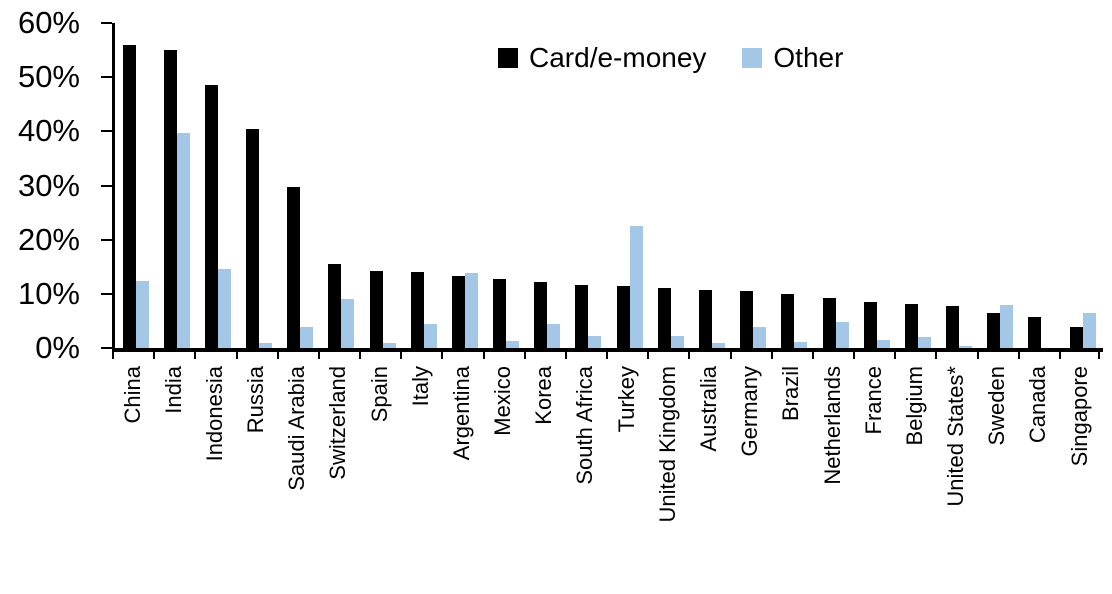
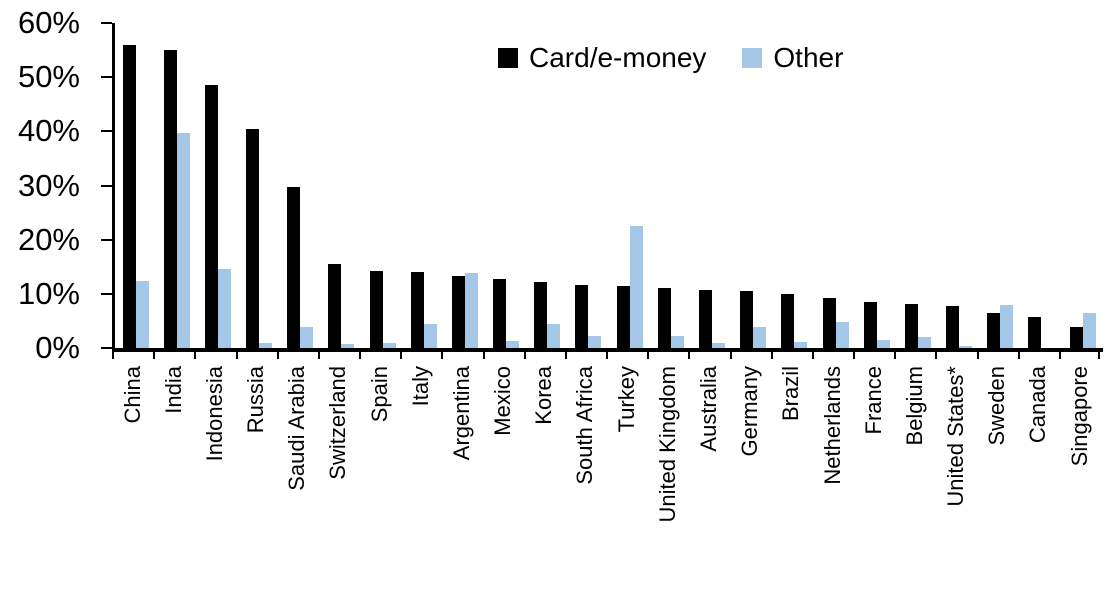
Other/Switzerland: 9% -> 1%
